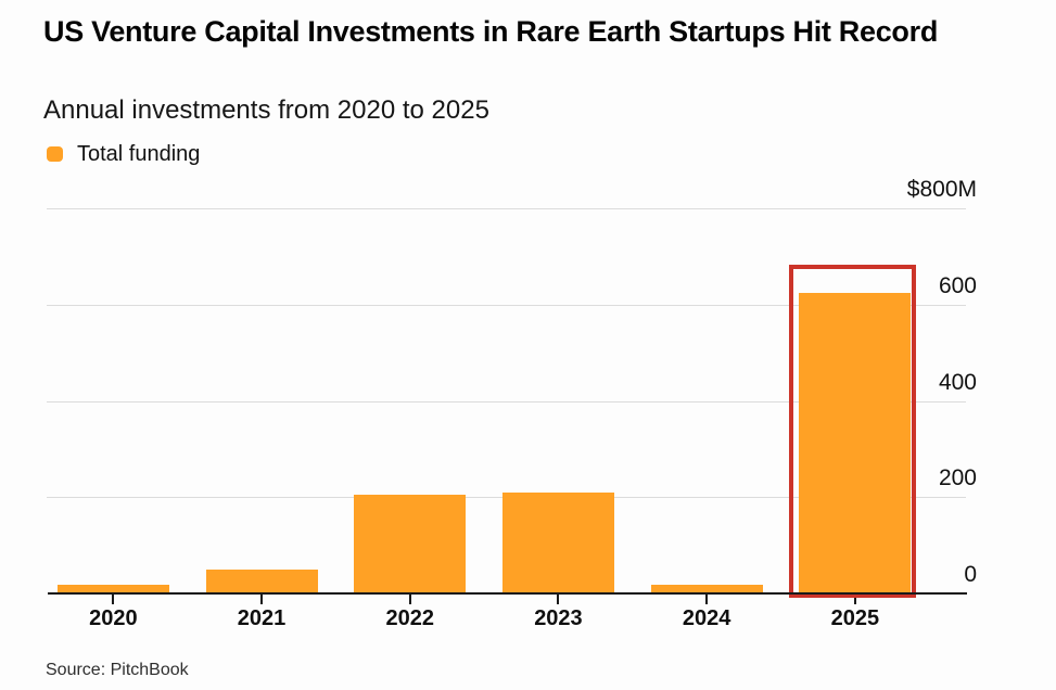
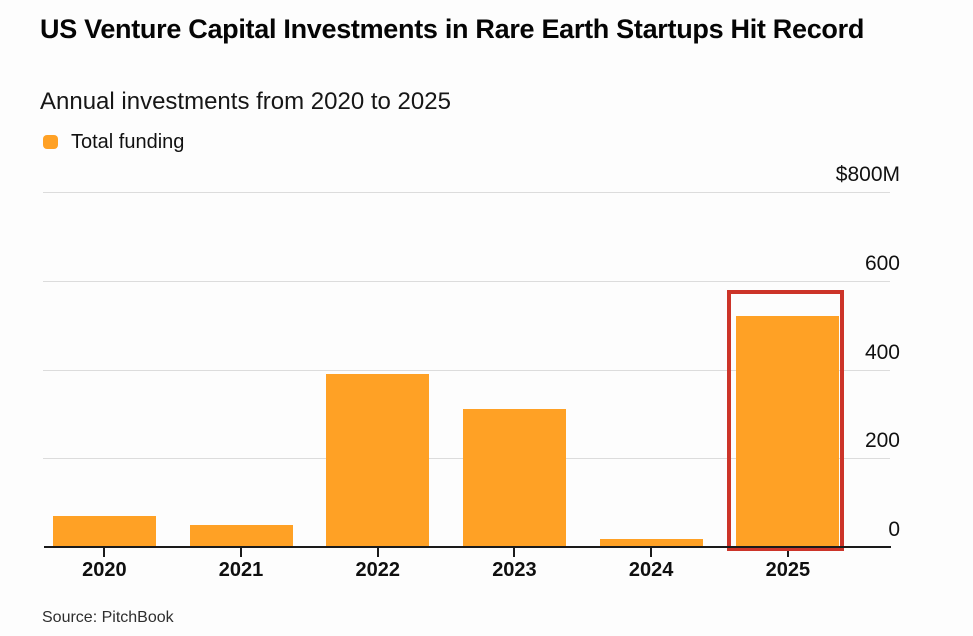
2020: $20M -> $70M
2022: $200M -> $390M
2023: $210M -> $310M
2025: $620M -> $520M
